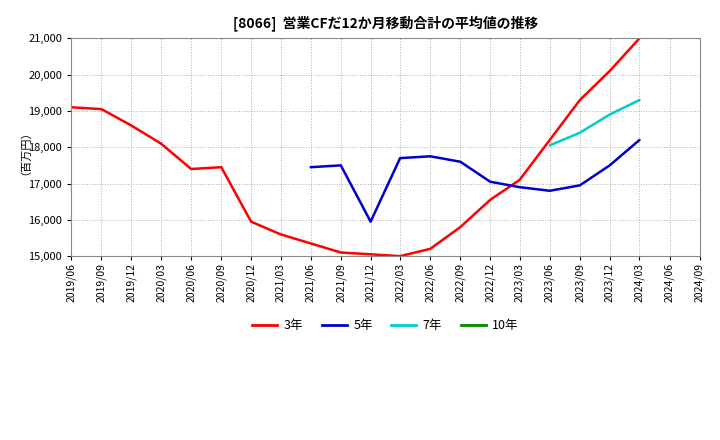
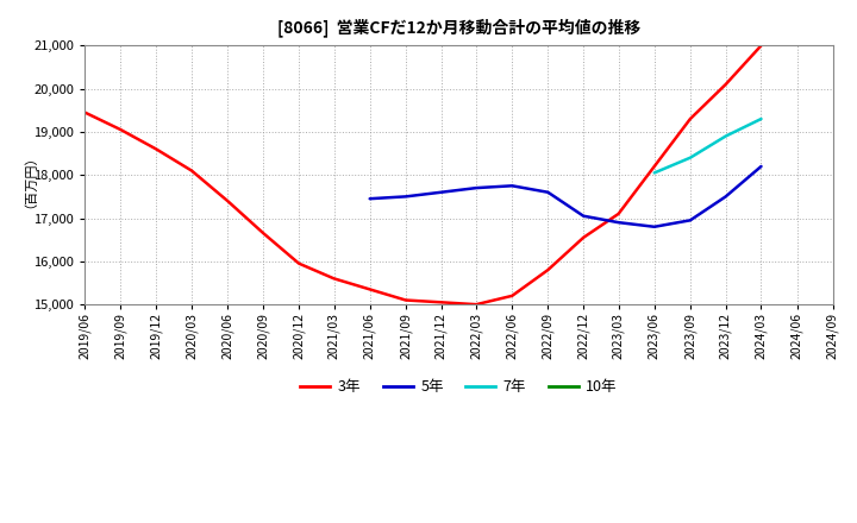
3年/2019/06: 19,100 -> 19,450
3年/2020/09: 17,450 -> 16,650
5年/2021/12: 15,950 -> 17,600
